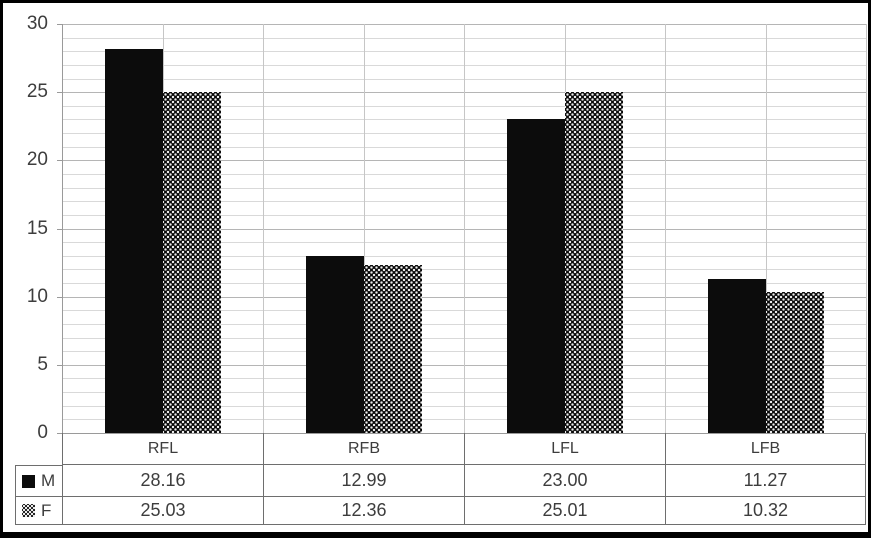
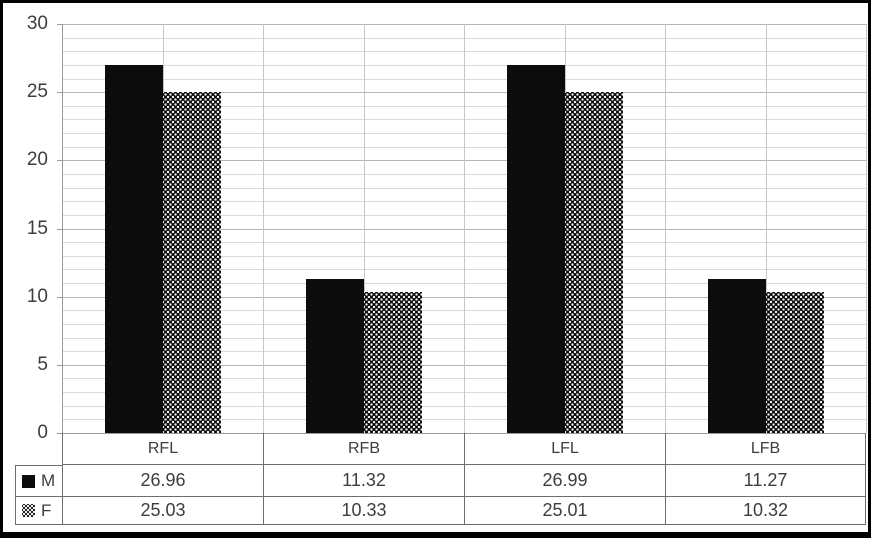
M/RFL: 28.16 -> 26.96
M/RFB: 12.99 -> 11.32
F/RFB: 12.36 -> 10.33
M/LFL: 23.00 -> 26.99
